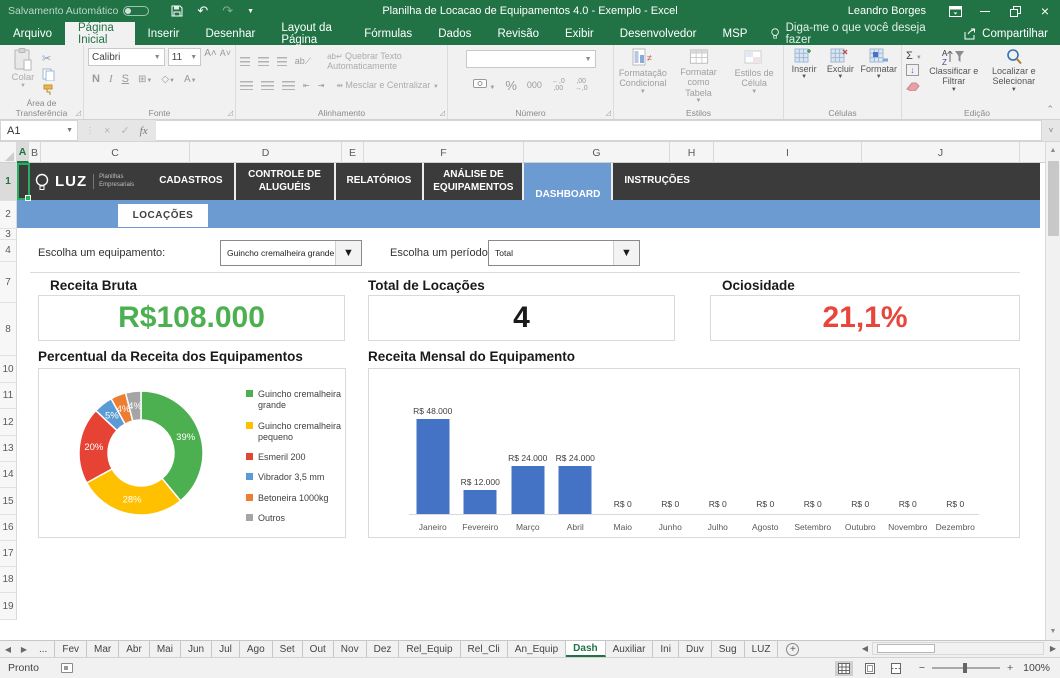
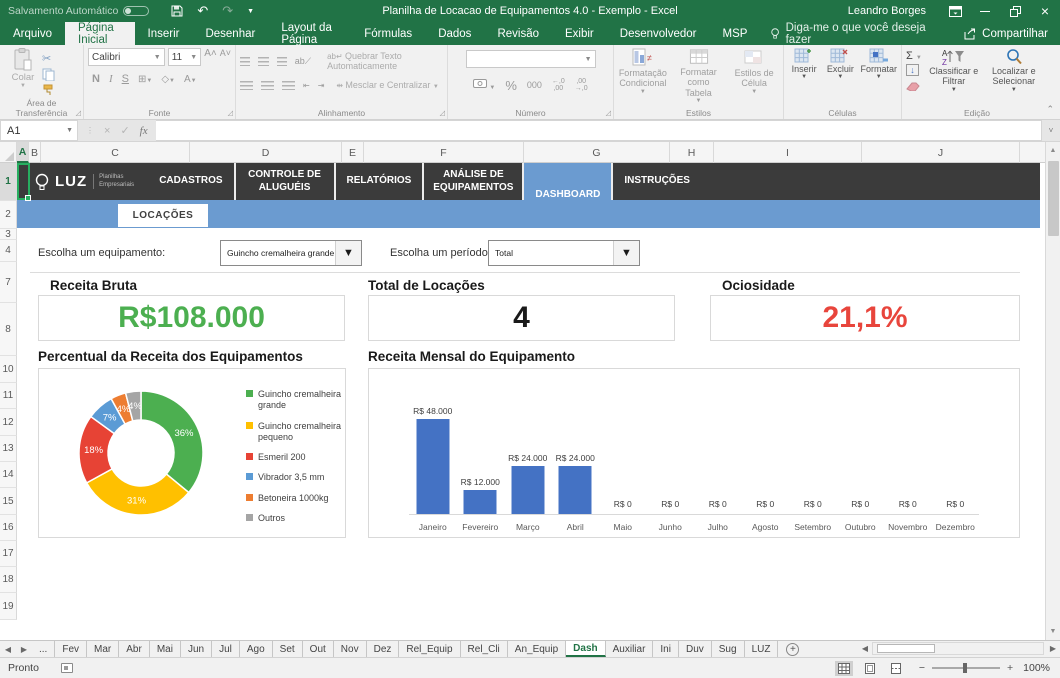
Percentual da Receita dos Equipamentos/Guincho cremalheira grande: 39% -> 36%
Percentual da Receita dos Equipamentos/Guincho cremalheira pequeno: 28% -> 31%
Percentual da Receita dos Equipamentos/Esmeril 200: 20% -> 18%
Percentual da Receita dos Equipamentos/Vibrador 3,5 mm: 5% -> 7%
